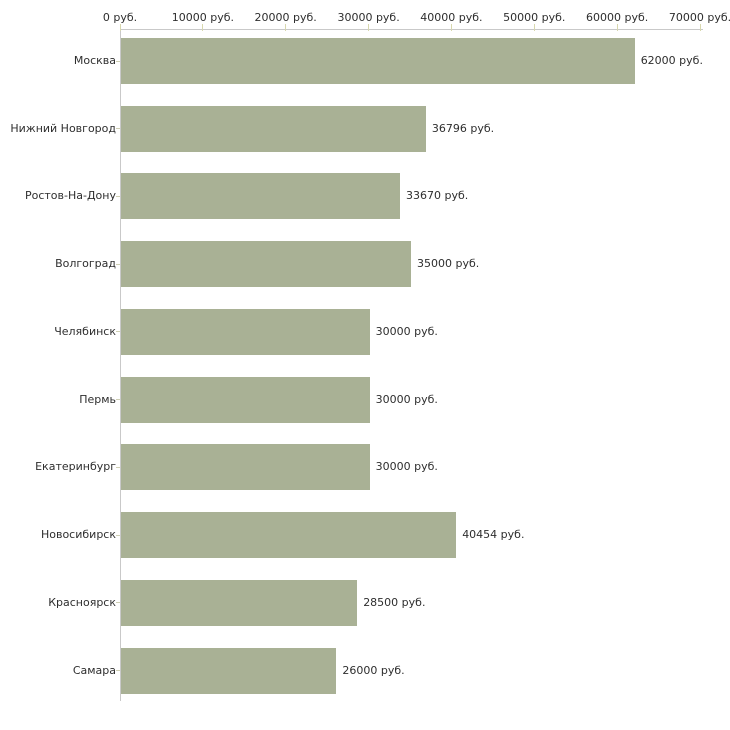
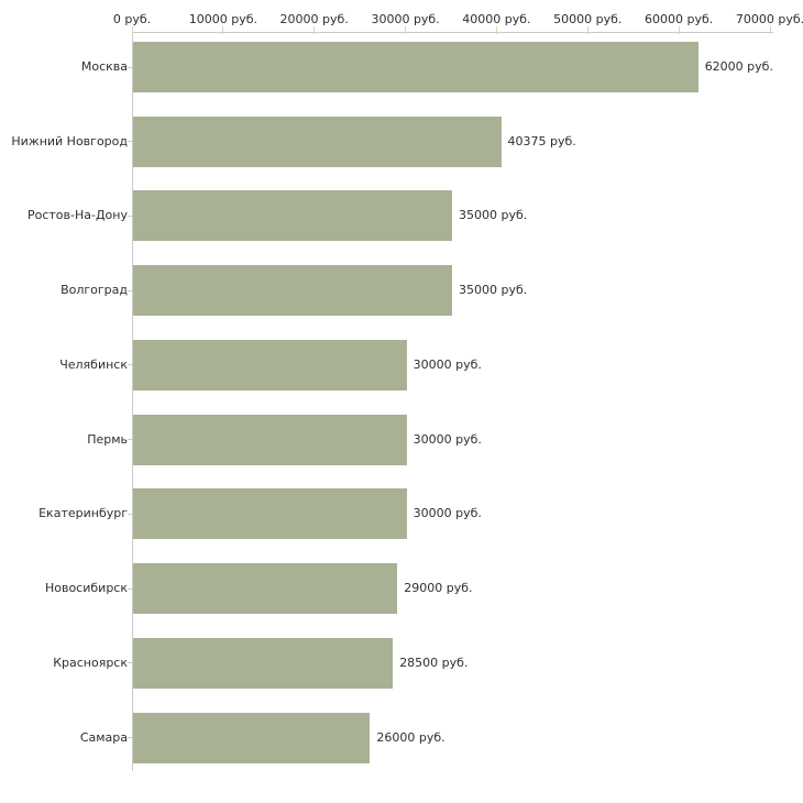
Нижний Новгород: 36796 -> 40375
Ростов-На-Дону: 33670 -> 35000
Новосибирск: 40454 -> 29000
